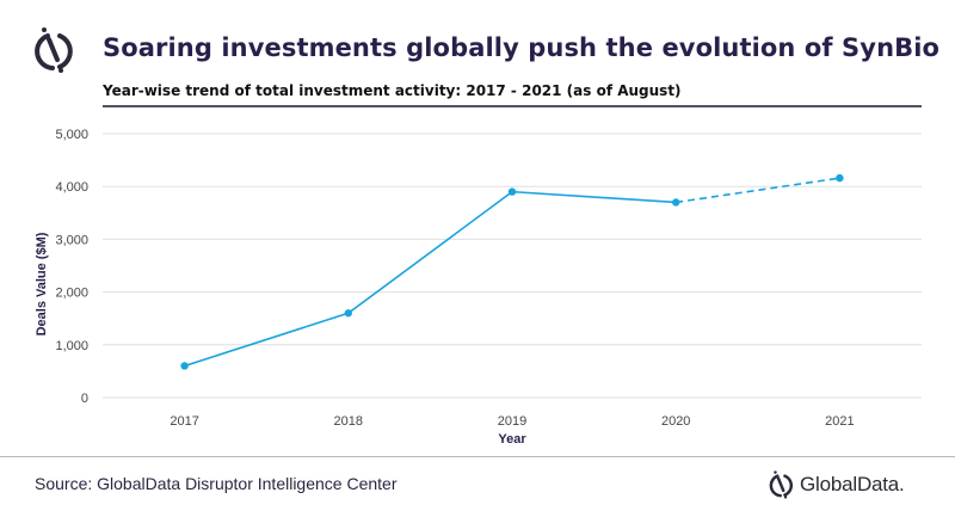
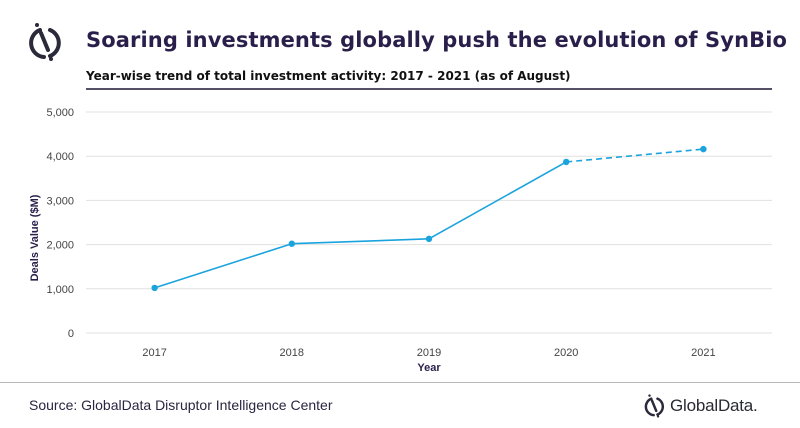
2017: 600 -> 1000
2018: 1600 -> 2000
2019: 3900 -> 2100
2020: 3700 -> 3900
